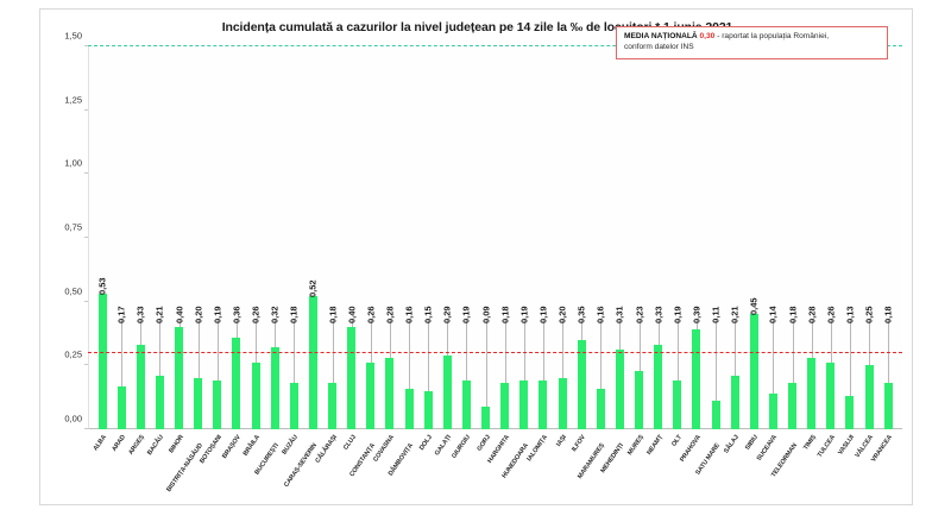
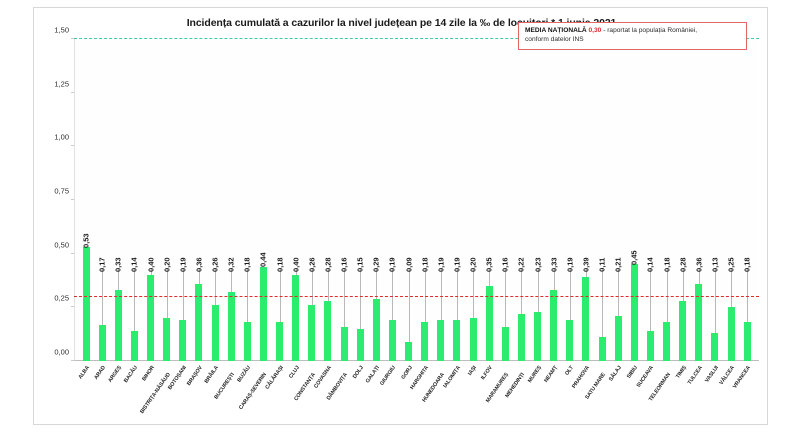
BACĂU: 0,21 -> 0,14
CARAȘ-SEVERIN: 0,52 -> 0,44
MEHEDINȚI: 0,31 -> 0,22
TULCEA: 0,26 -> 0,36
